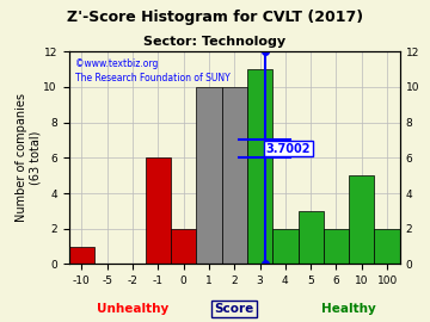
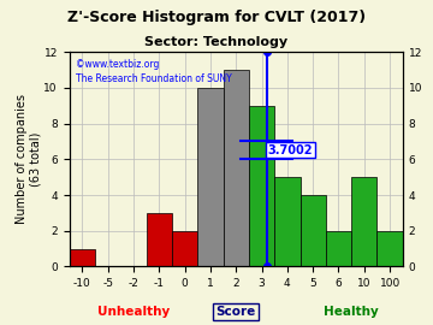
-1: 6 -> 3
2: 10 -> 11
3: 11 -> 9
4: 2 -> 5
5: 3 -> 4
